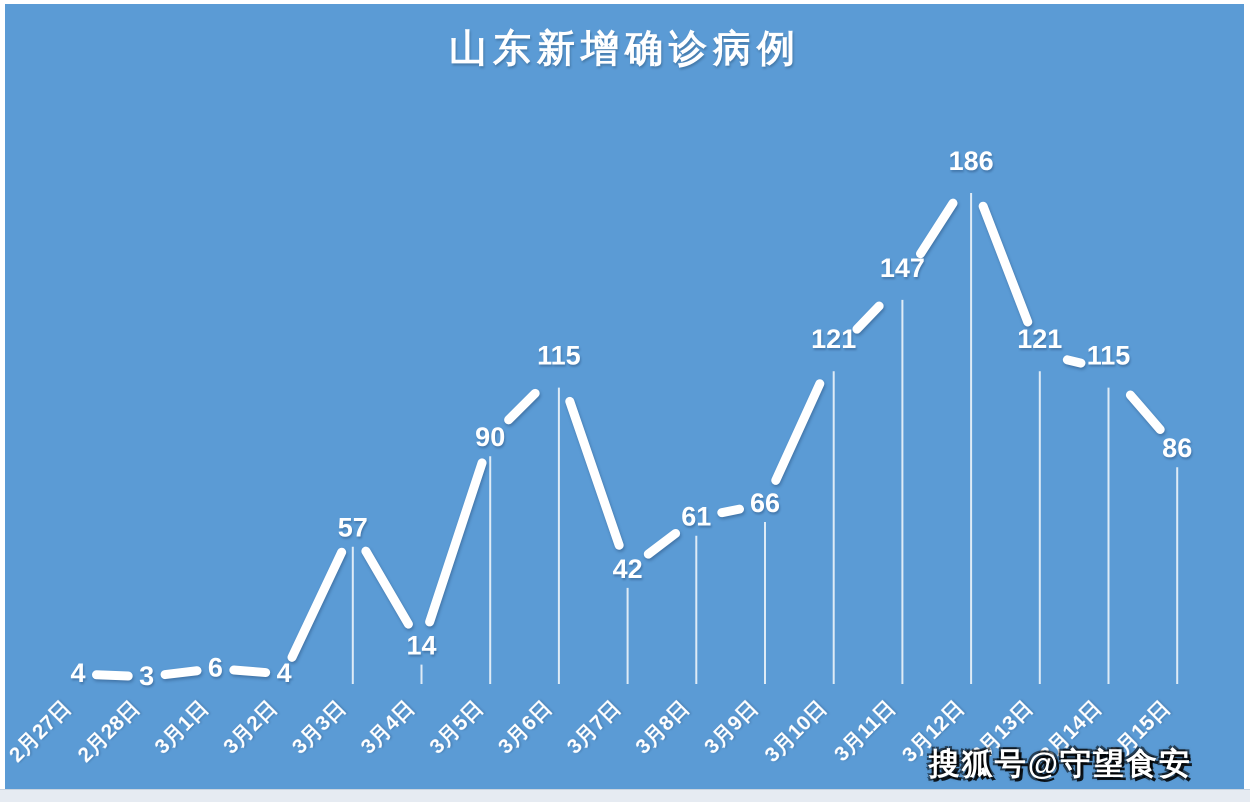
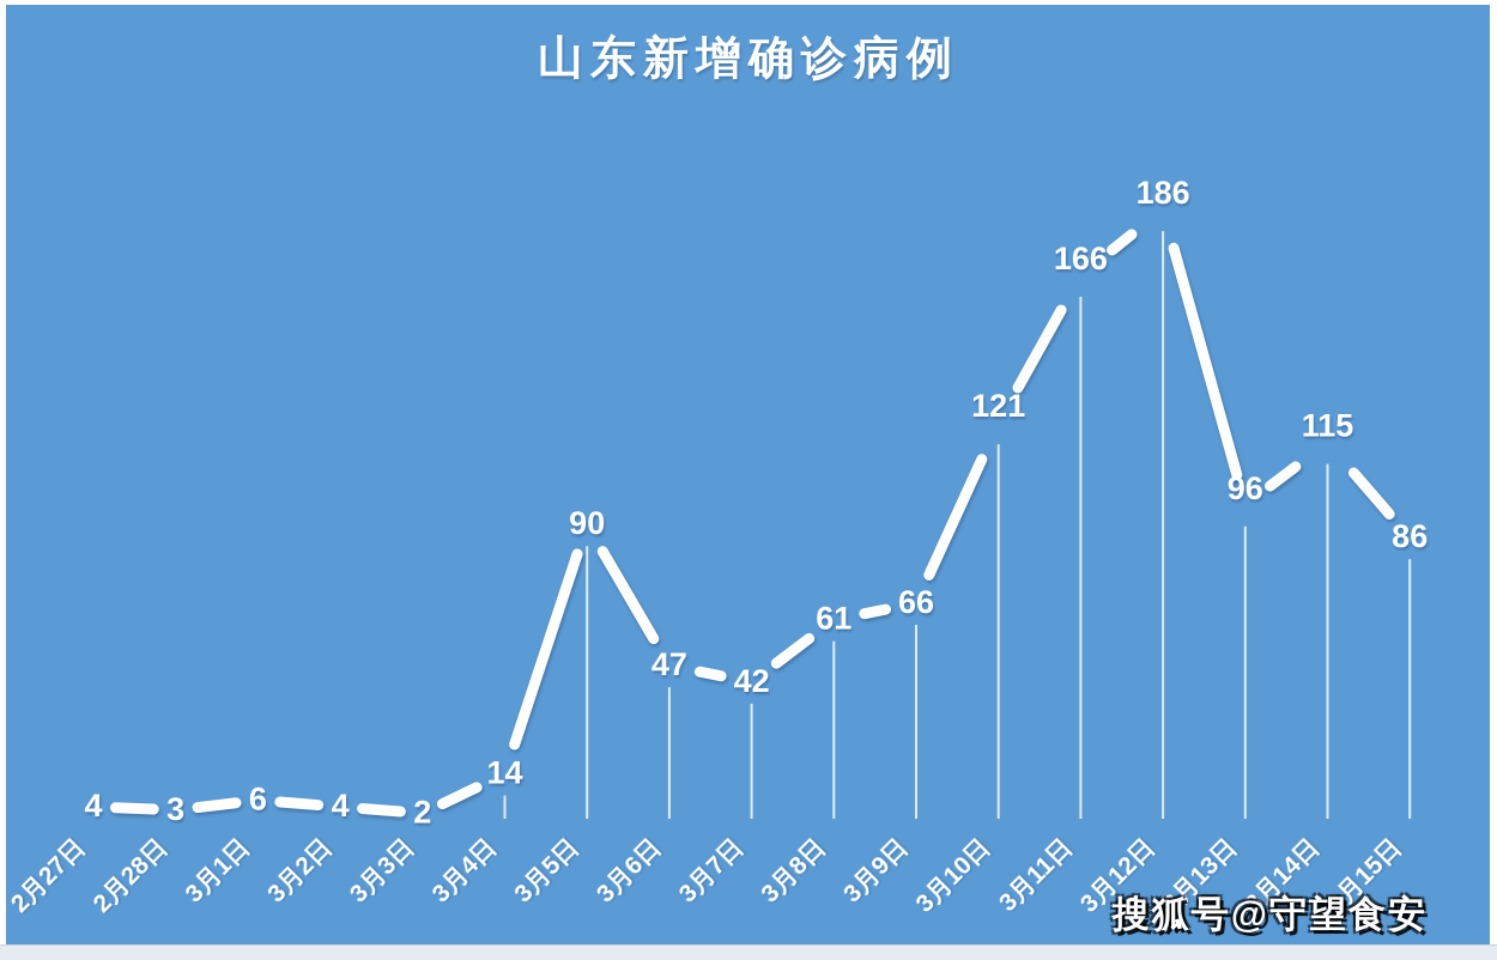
3月3日: 57 -> 2
3月6日: 115 -> 47
3月11日: 147 -> 166
3月13日: 121 -> 96
